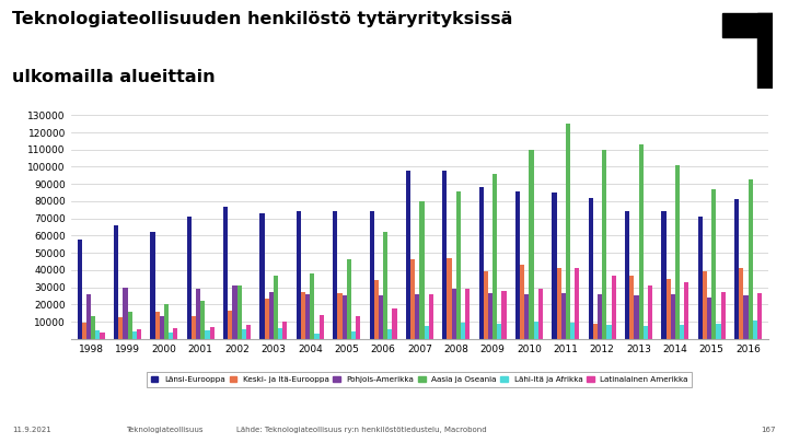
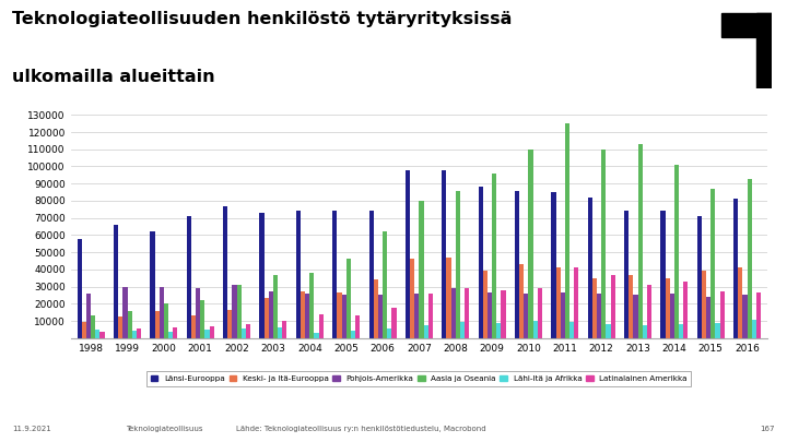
Pohjois-Amerikka/2000: 13000 -> 30000
Keski- ja Itä-Eurooppa/2012: 9000 -> 35000
